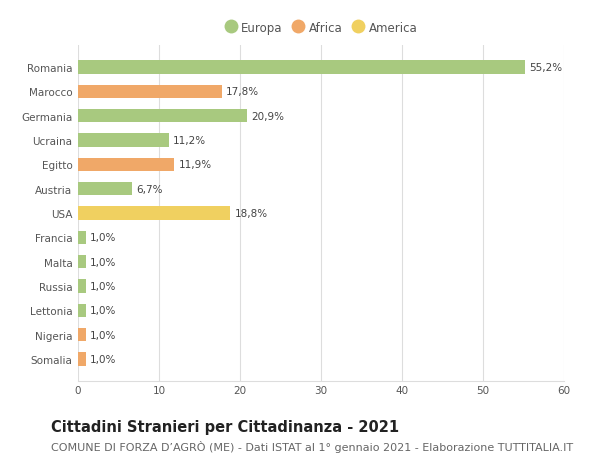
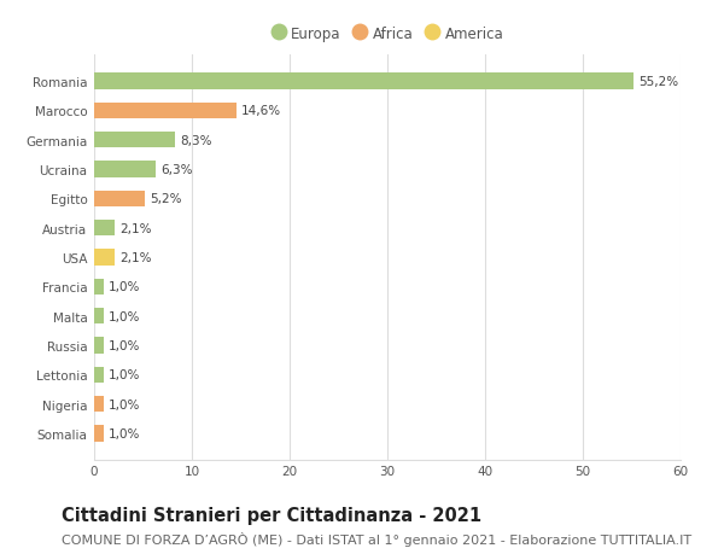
Marocco: 17,8% -> 14,6%
Germania: 20,9% -> 8,3%
Ucraina: 11,2% -> 6,3%
Egitto: 11,9% -> 5,2%
Austria: 6,7% -> 2,1%
USA: 18,8% -> 2,1%
